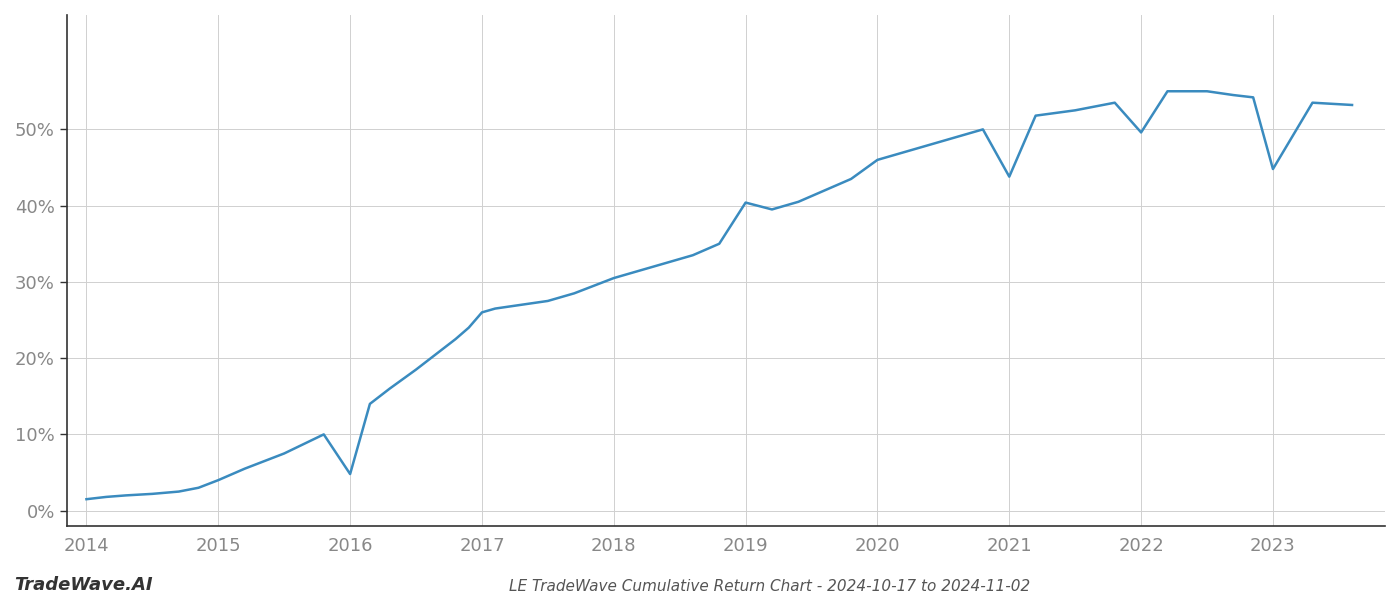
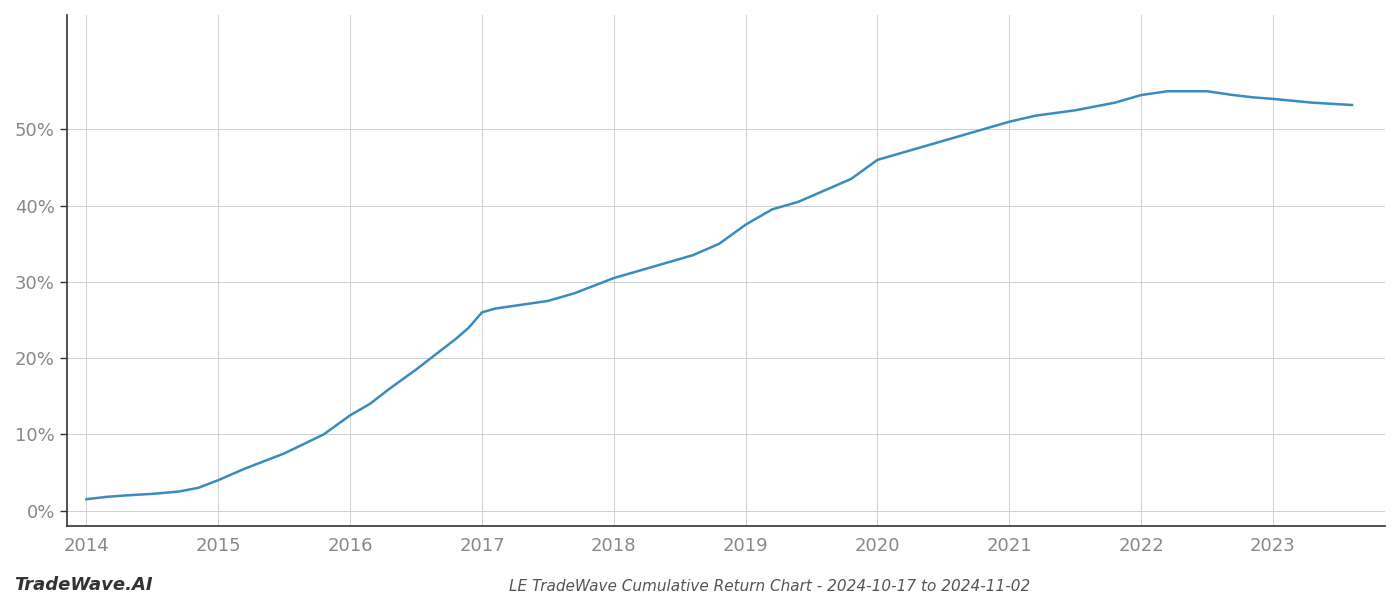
2016: 4.8% -> 12.5%
2019: 40.4% -> 37.5%
2021: 43.8% -> 51.0%
2022: 49.6% -> 54.5%
2023: 44.8% -> 54.0%
